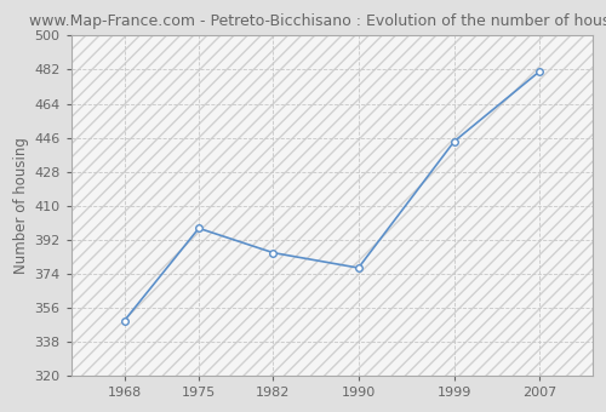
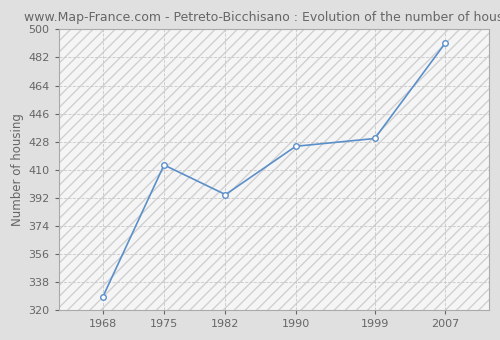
1968: 349 -> 328
1975: 398 -> 413
1982: 385 -> 394
1990: 377 -> 425
1999: 444 -> 430
2007: 481 -> 491
